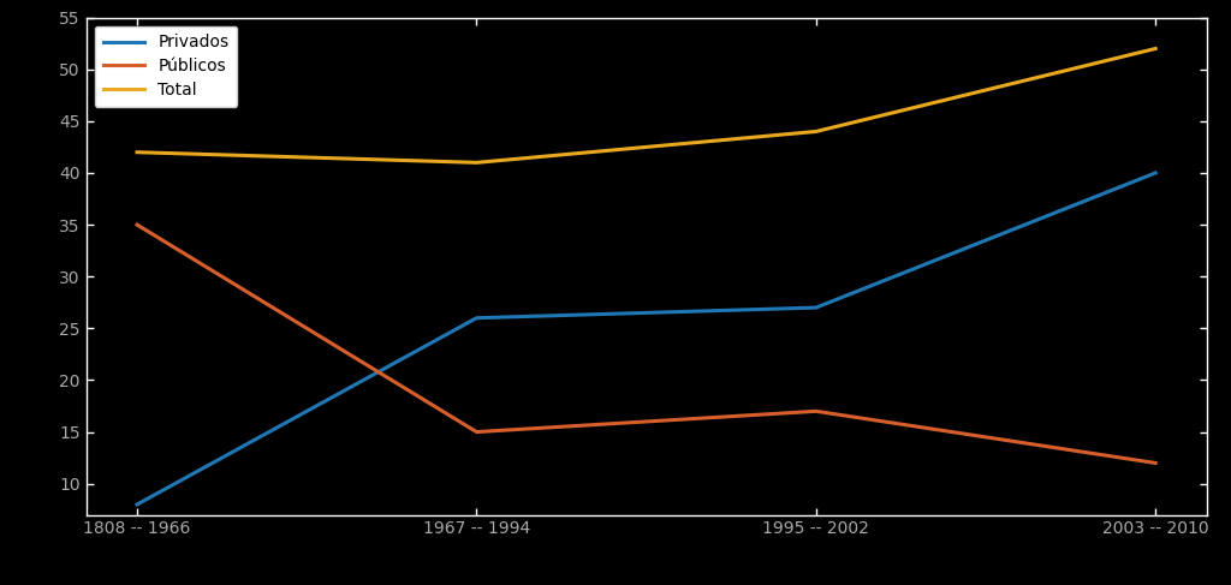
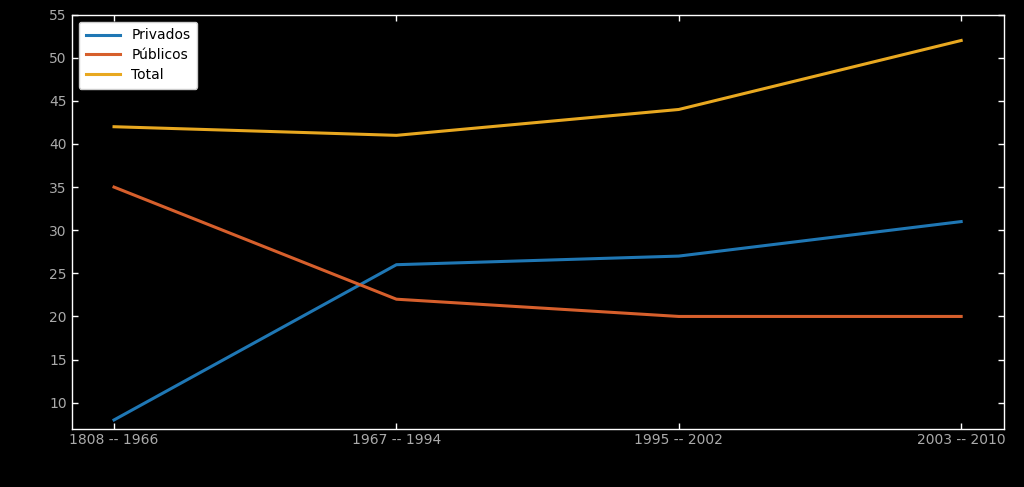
Públicos/1967 -- 1994: 15 -> 22
Públicos/1995 -- 2002: 17 -> 20
Privados/2003 -- 2010: 40 -> 31
Públicos/2003 -- 2010: 12 -> 20
